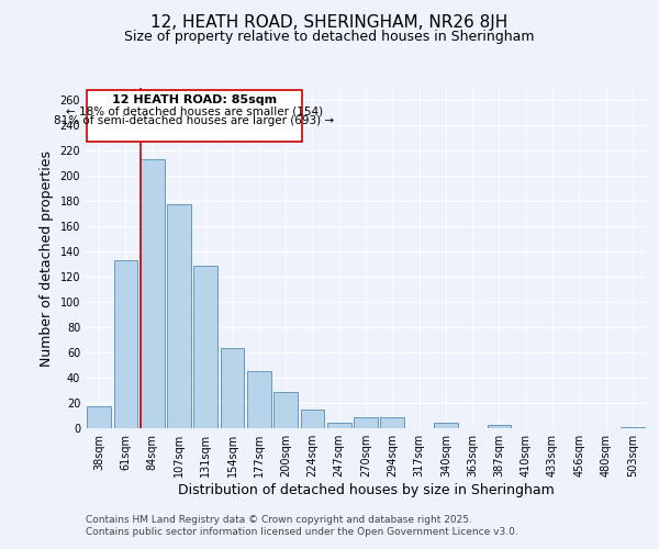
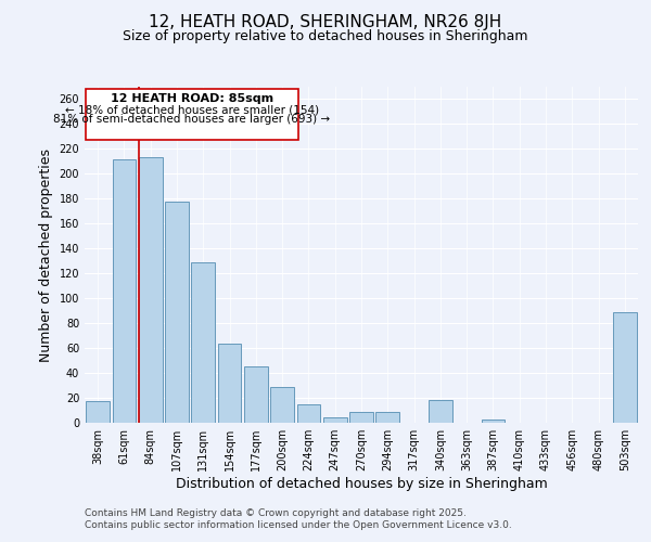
61sqm: 133 -> 212
340sqm: 4 -> 18
503sqm: 1 -> 89
